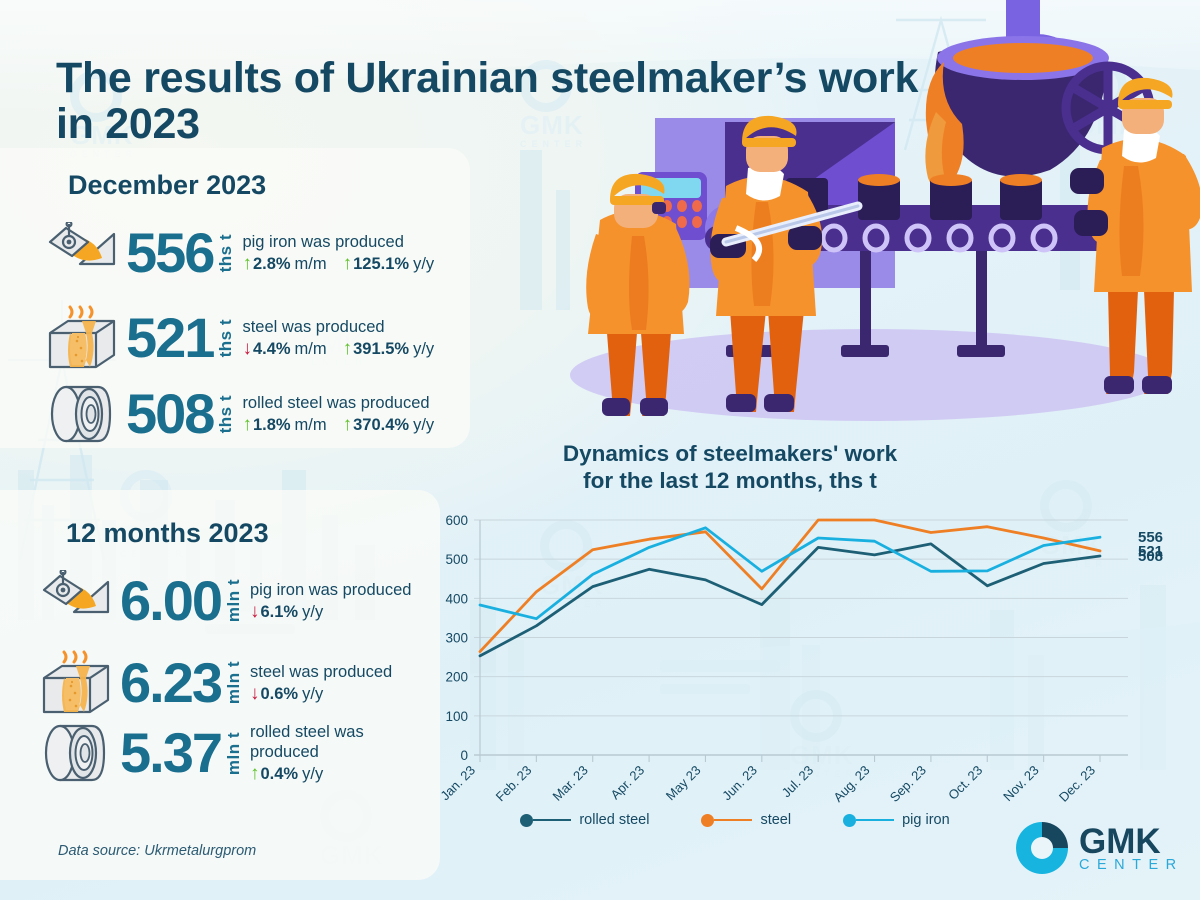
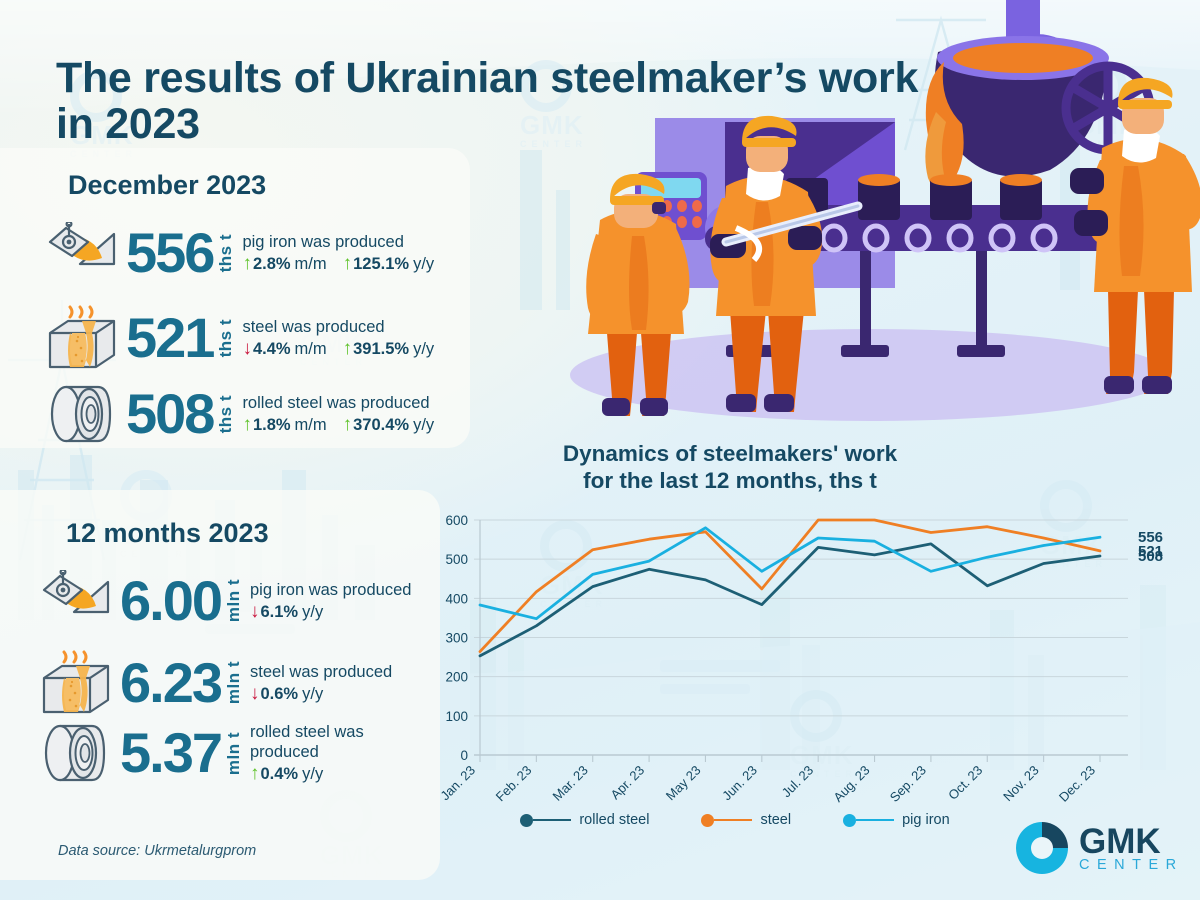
pig iron/Apr. 23: 530 -> 500
pig iron/Oct. 23: 470 -> 500
